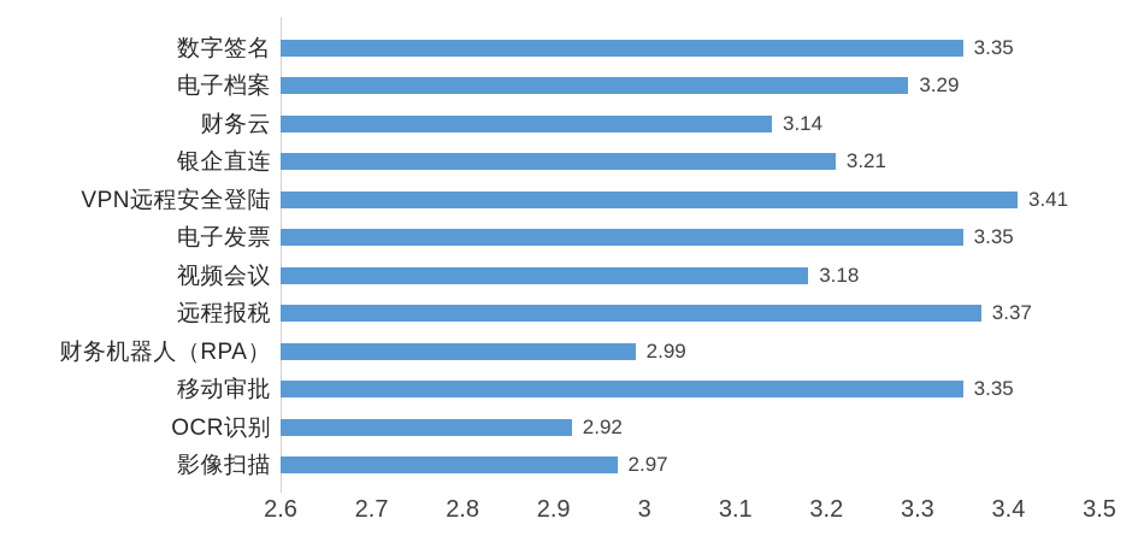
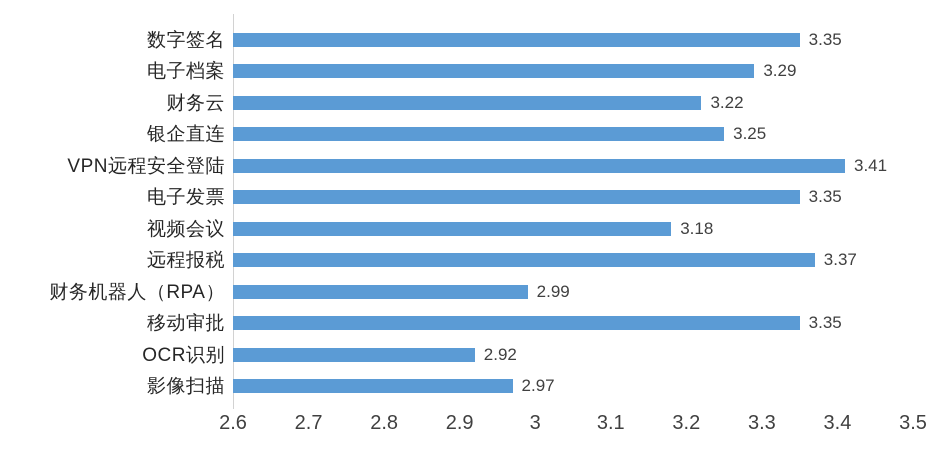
财务云: 3.14 -> 3.22
银企直连: 3.21 -> 3.25
